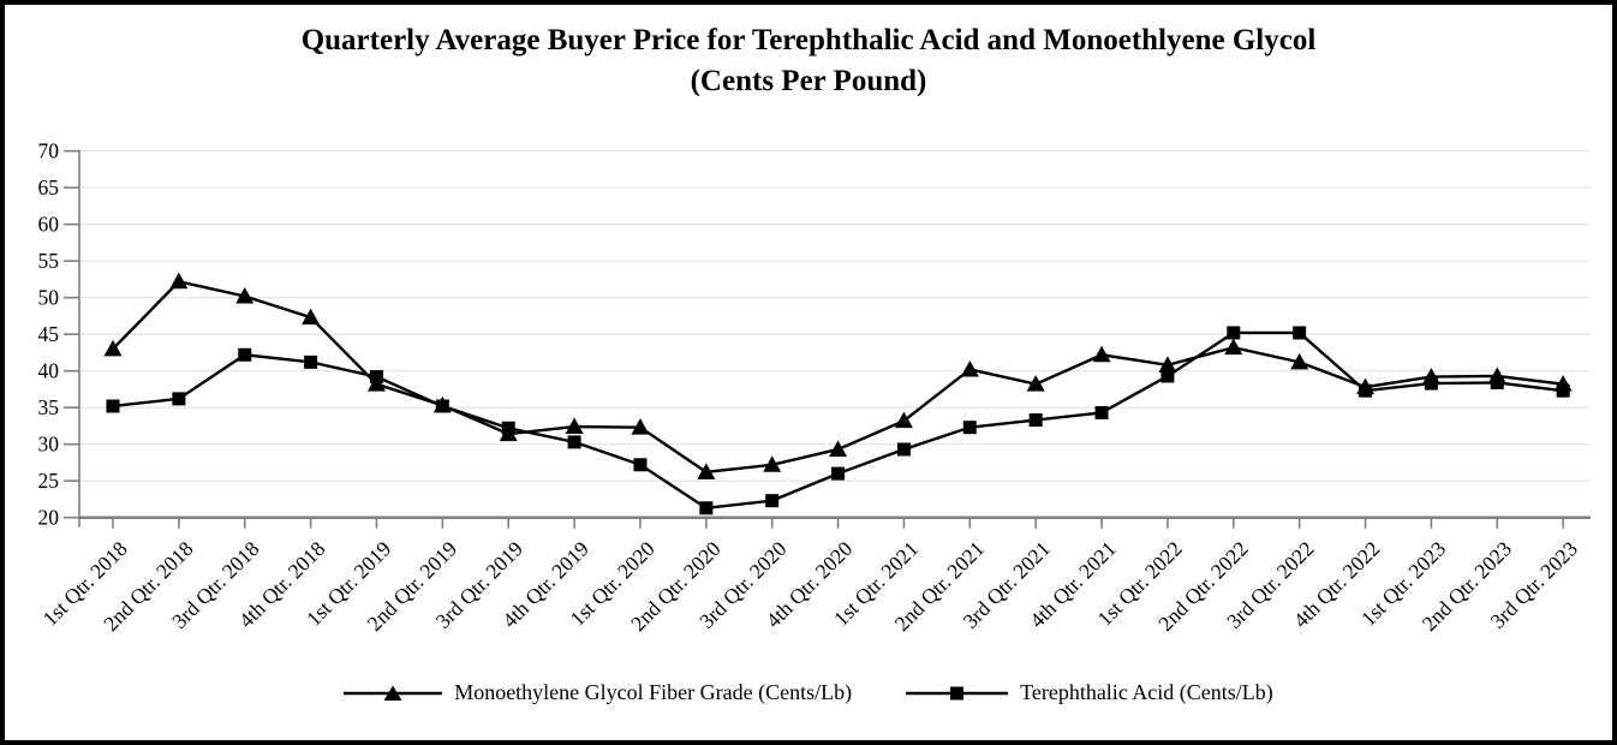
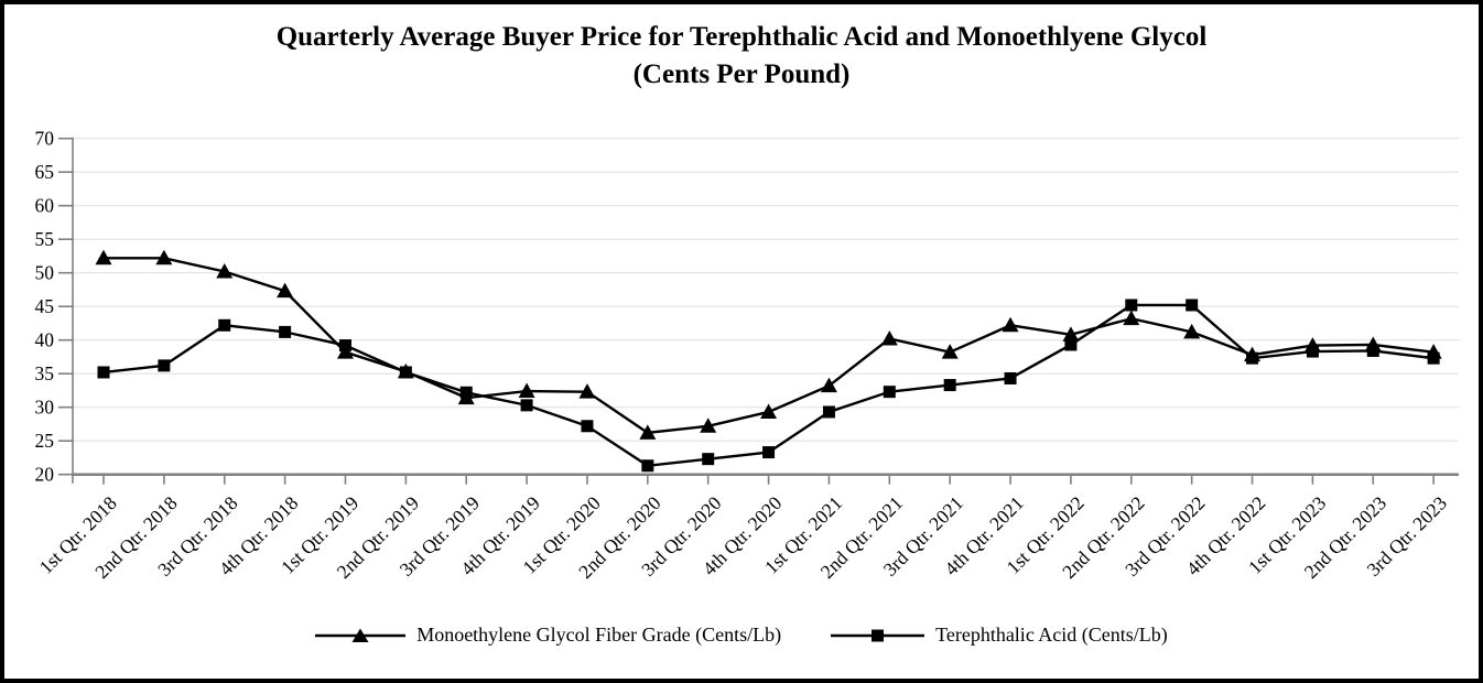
Monoethylene Glycol Fiber Grade (Cents/Lb)/1st Qtr. 2018: 43 -> 52
Terephthalic Acid (Cents/Lb)/4th Qtr. 2020: 26 -> 23
